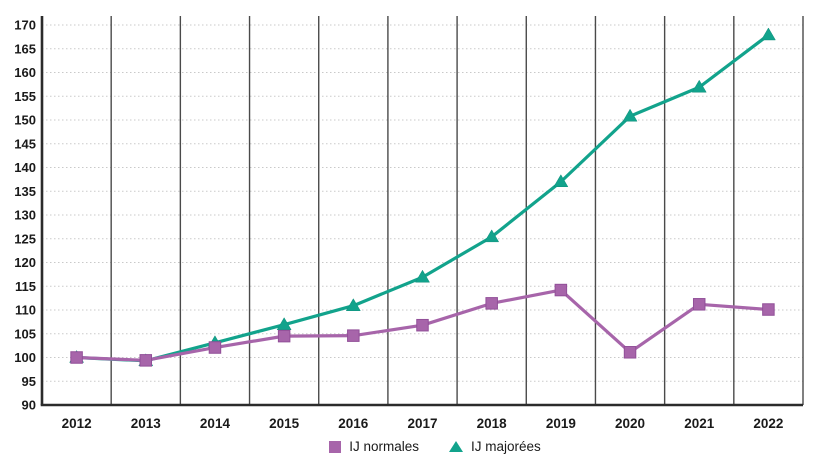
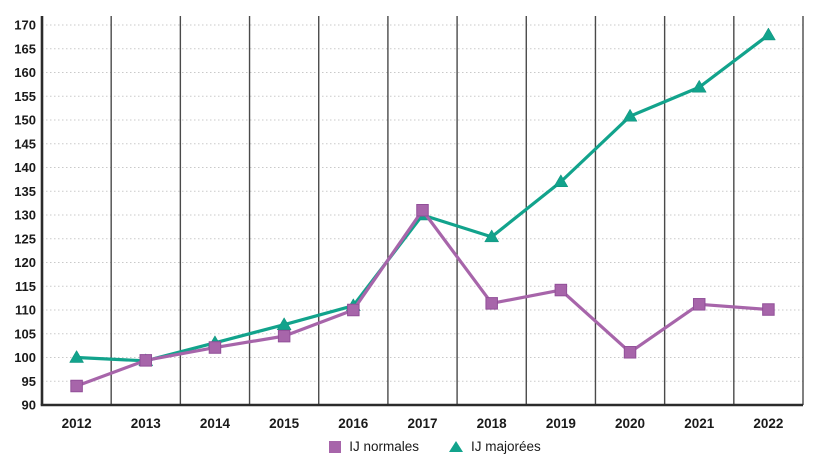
IJ normales/2012: 100 -> 94
IJ normales/2016: 105 -> 110
IJ normales/2017: 107 -> 131
IJ majorées/2017: 117 -> 130
